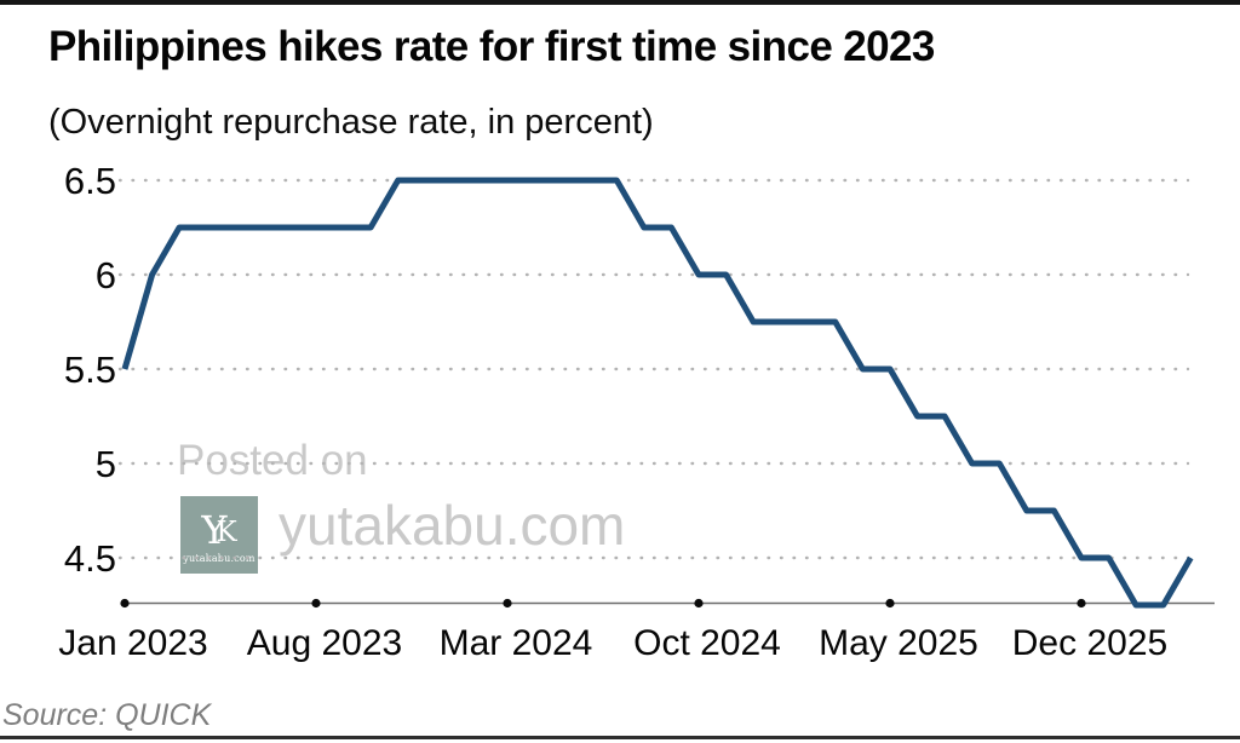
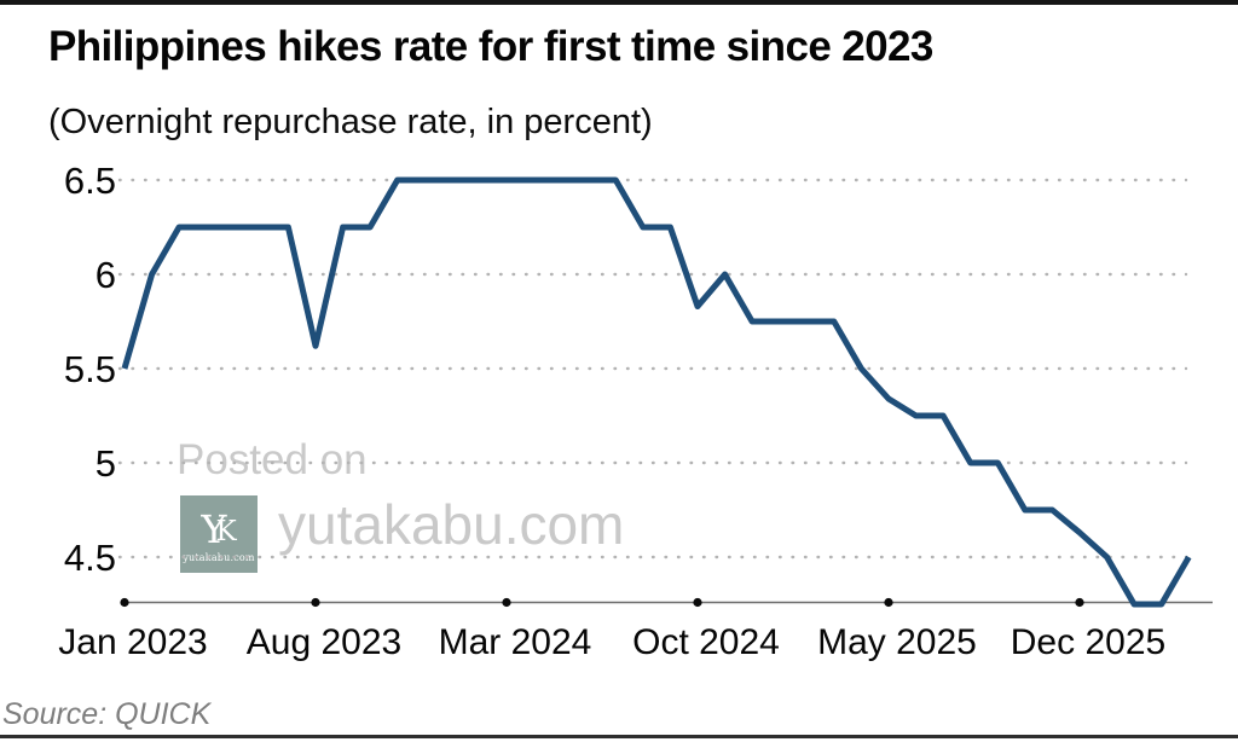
Aug 2023: 6.25 -> 5.62
Oct 2024: 6.00 -> 5.83
May 2025: 5.50 -> 5.34
Dec 2025: 4.50 -> 4.63
